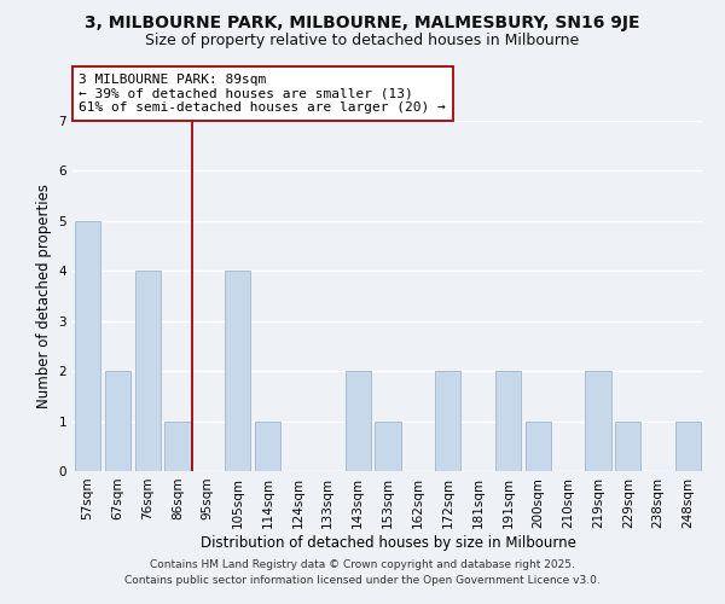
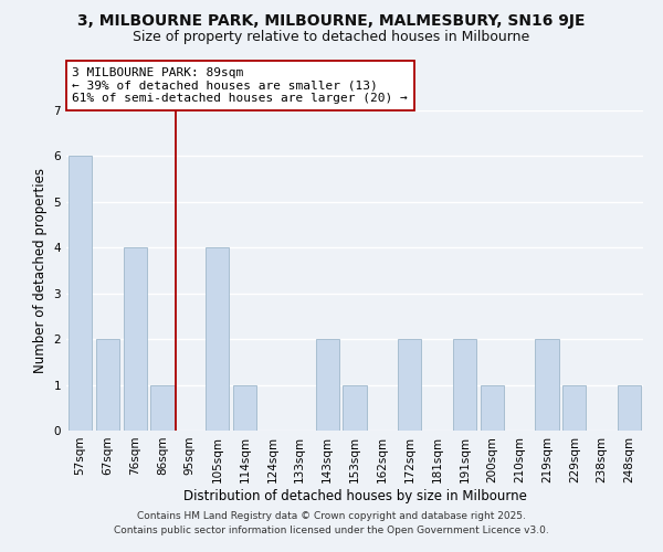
57sqm: 5 -> 6
